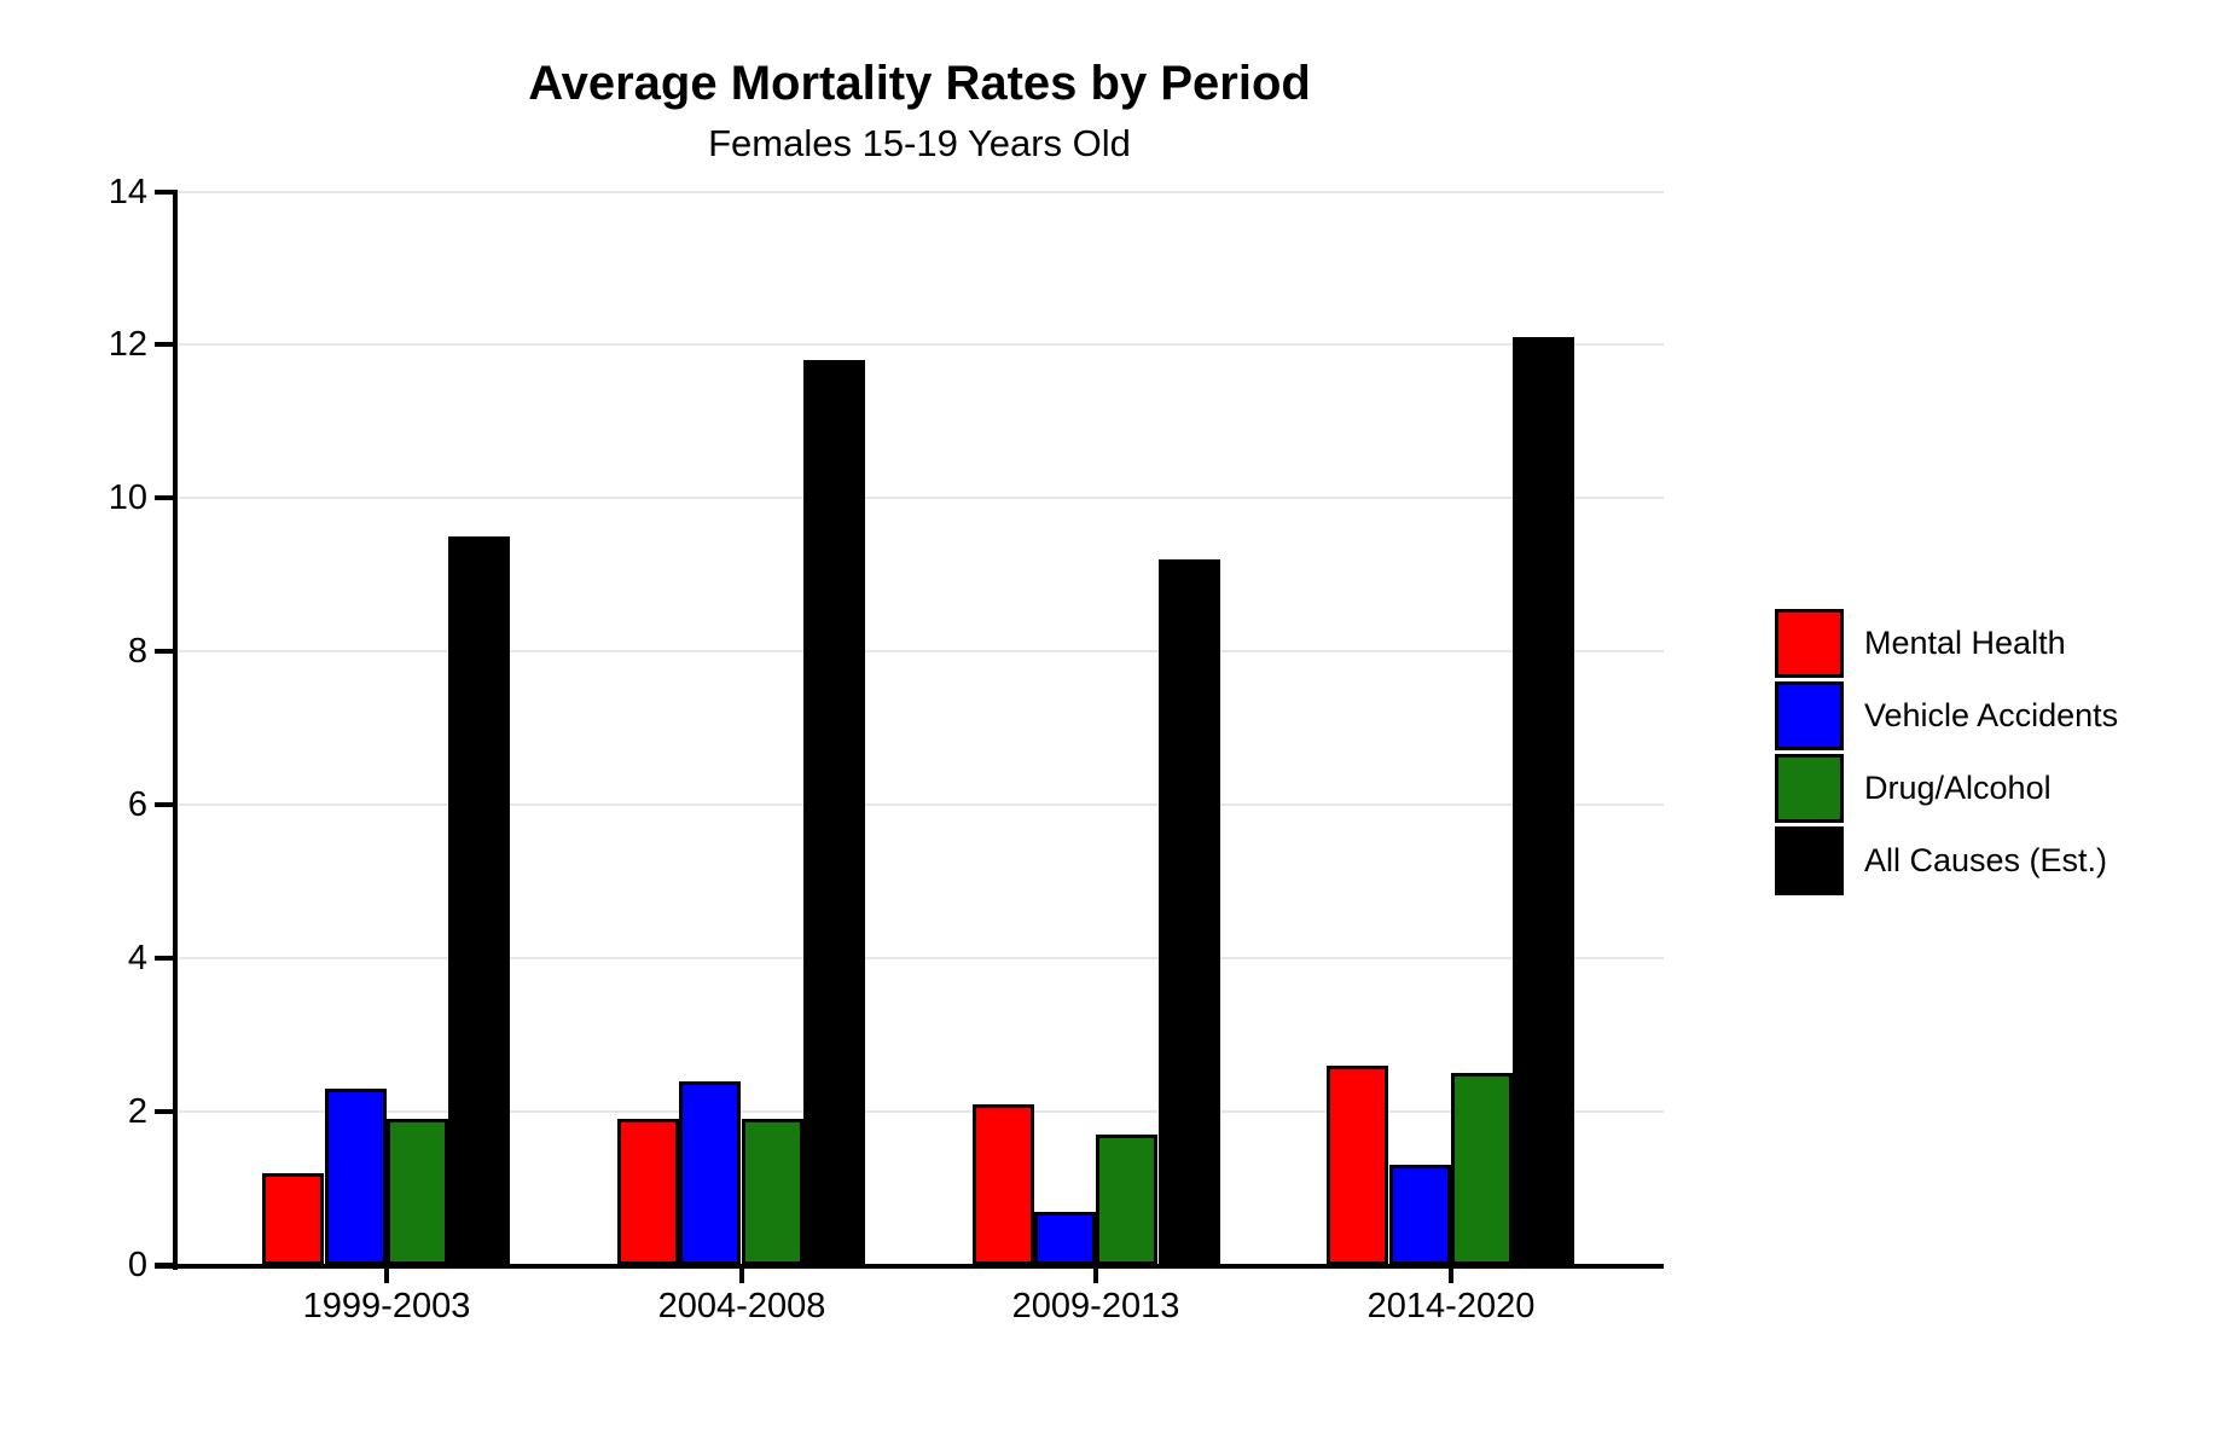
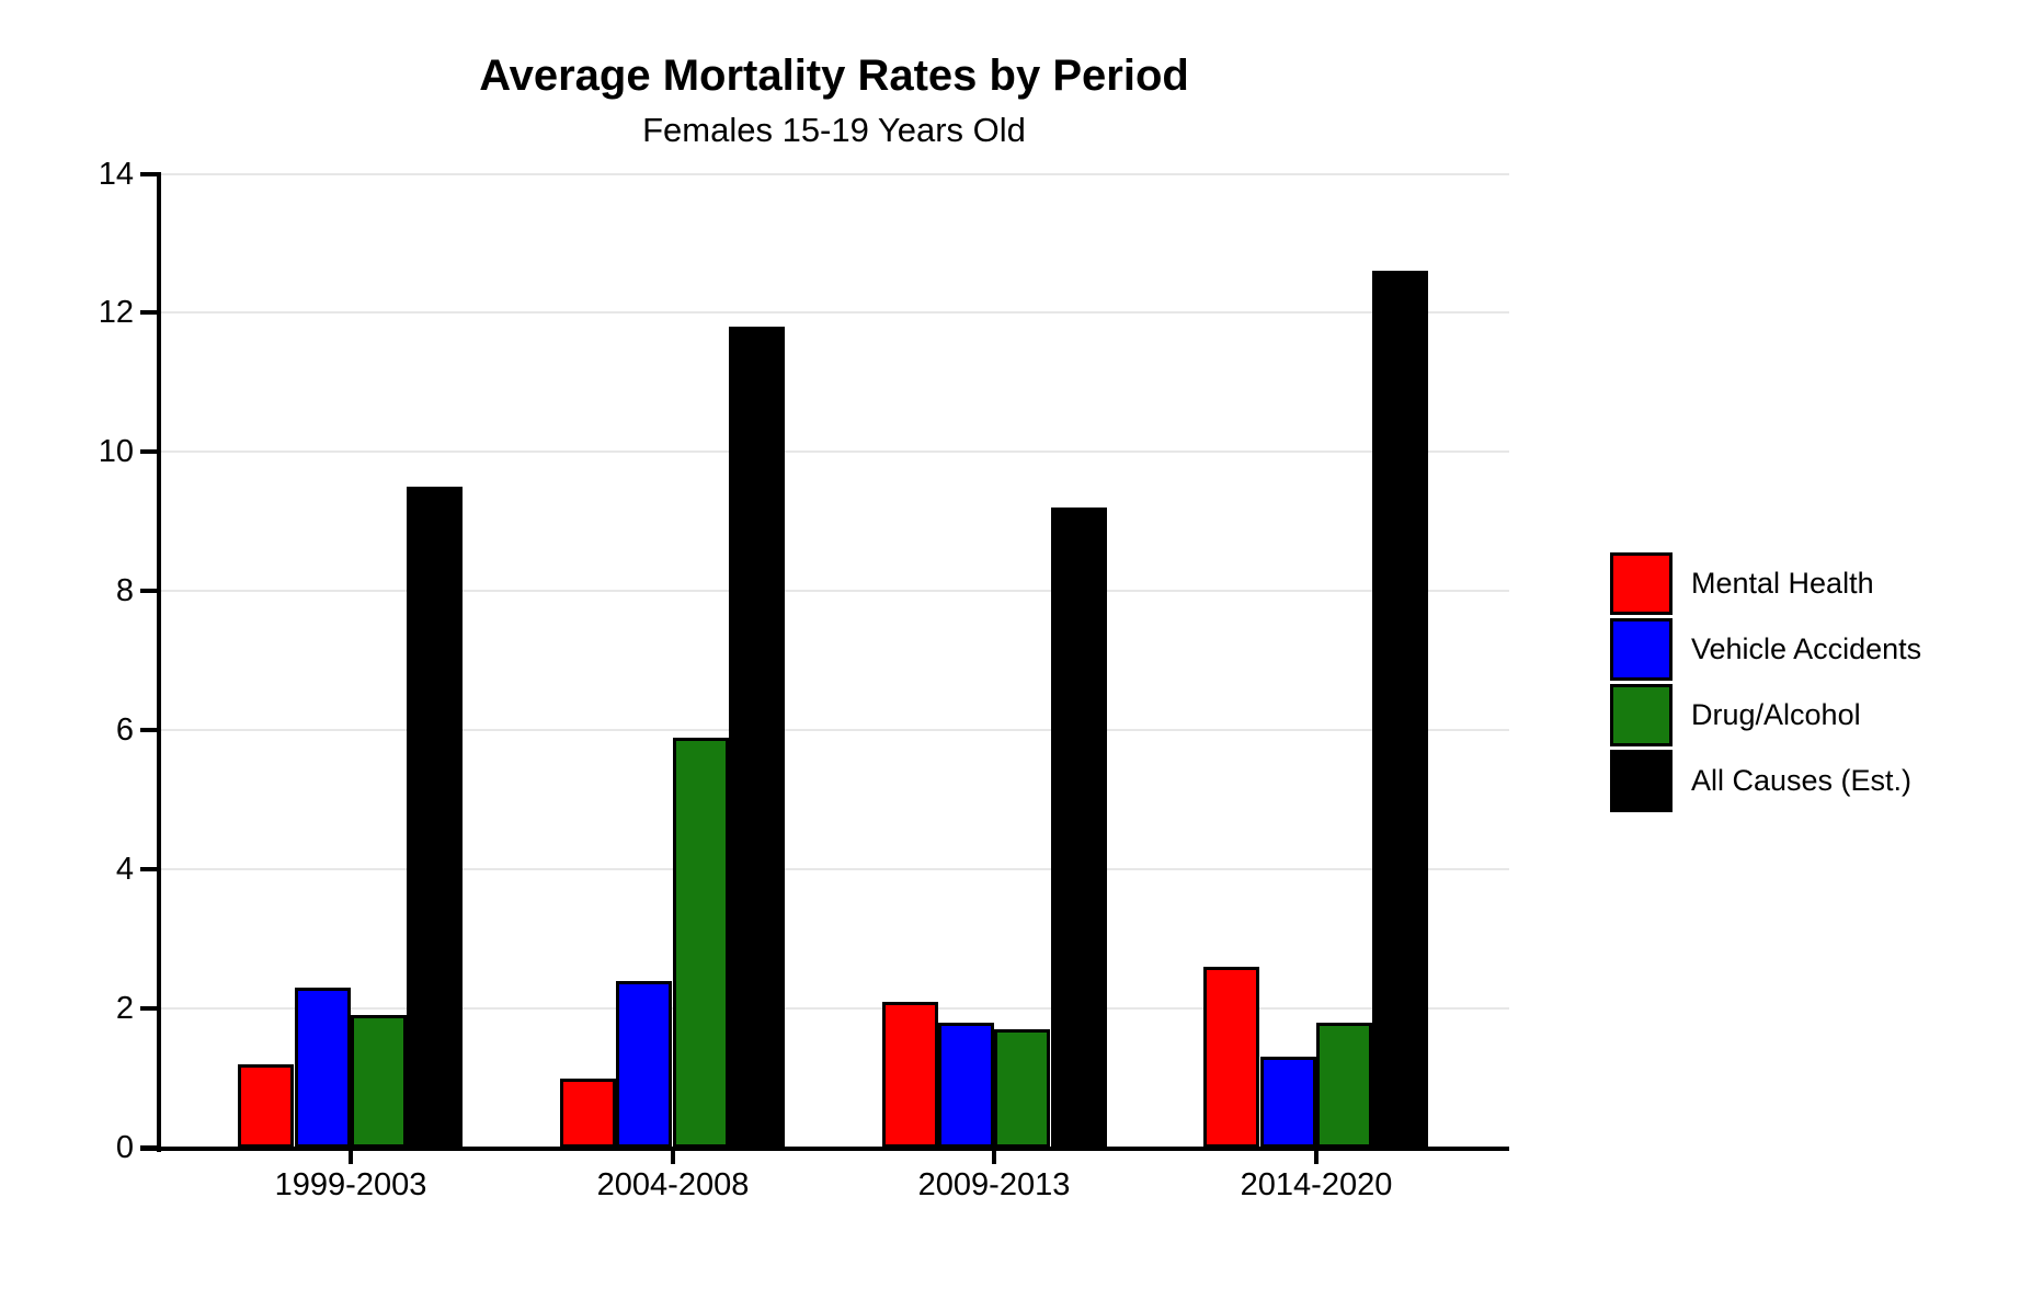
Mental Health/2004-2008: 1.9 -> 1.0
Drug/Alcohol/2004-2008: 1.9 -> 5.9
Vehicle Accidents/2009-2013: 0.7 -> 1.8
Drug/Alcohol/2014-2020: 2.5 -> 1.8
All Causes (Est.)/2014-2020: 12.1 -> 12.6
